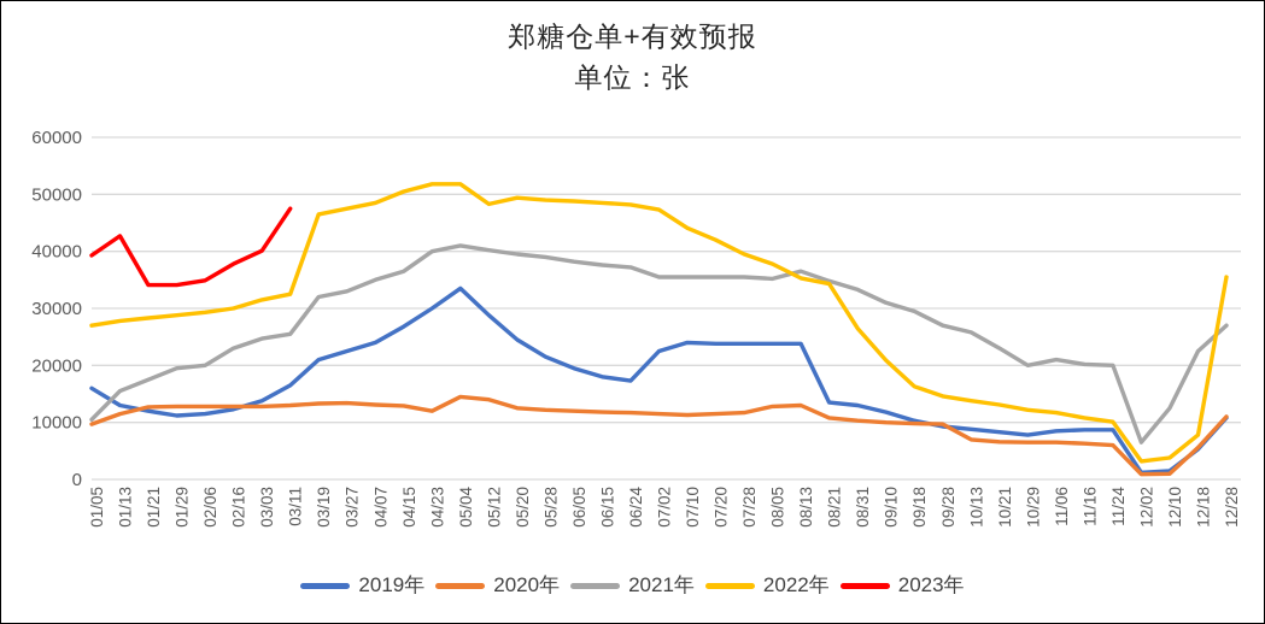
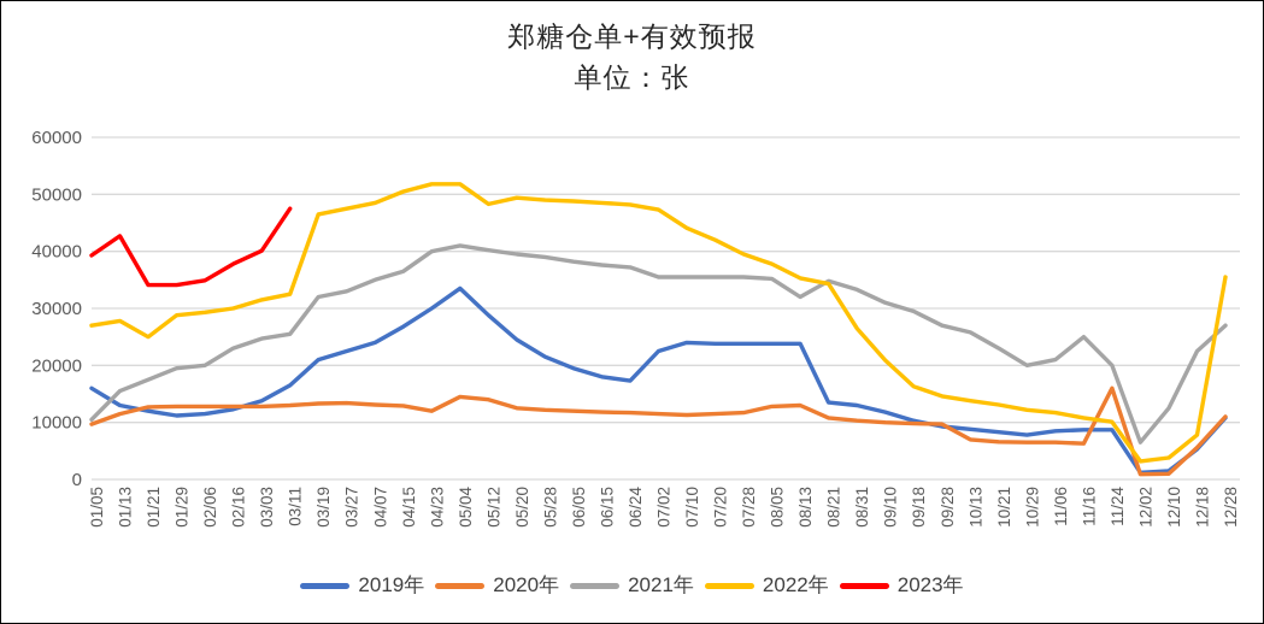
2022年/01/21: 28000 -> 25000
2021年/08/13: 36000 -> 32000
2021年/11/16: 20000 -> 25000
2020年/11/24: 6000 -> 16000
